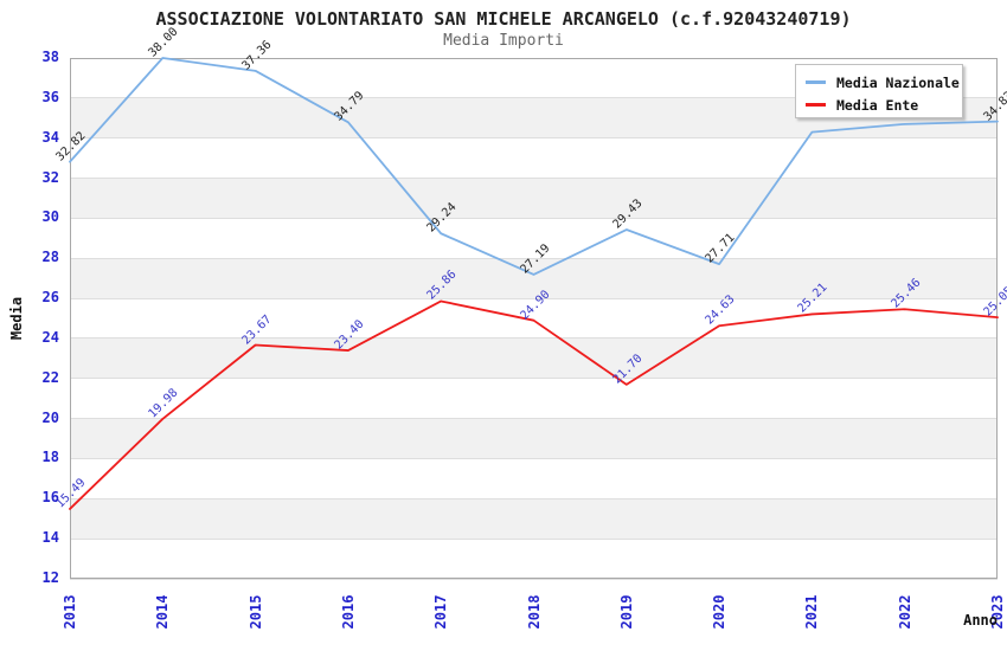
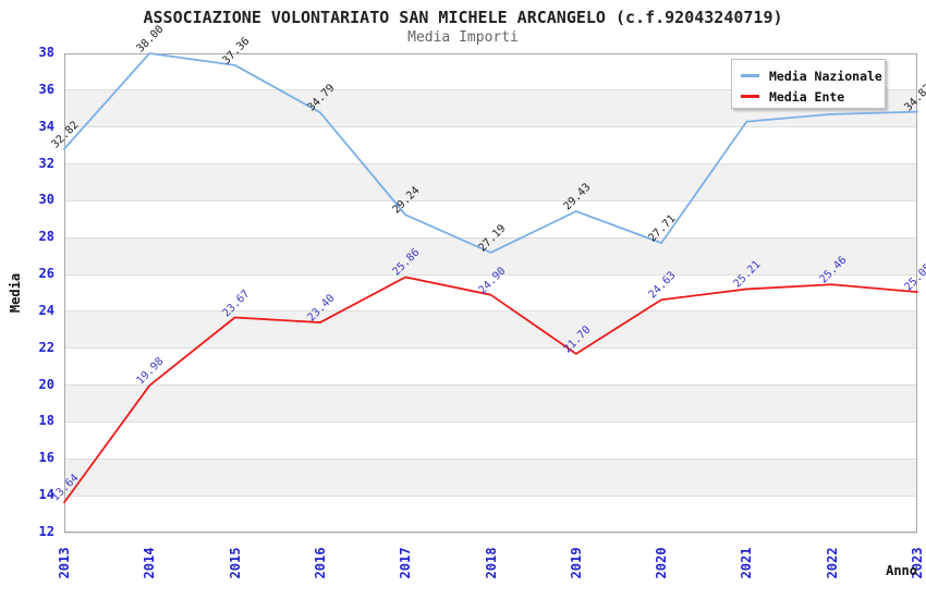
Media Ente/2013: 15.49 -> 13.64
